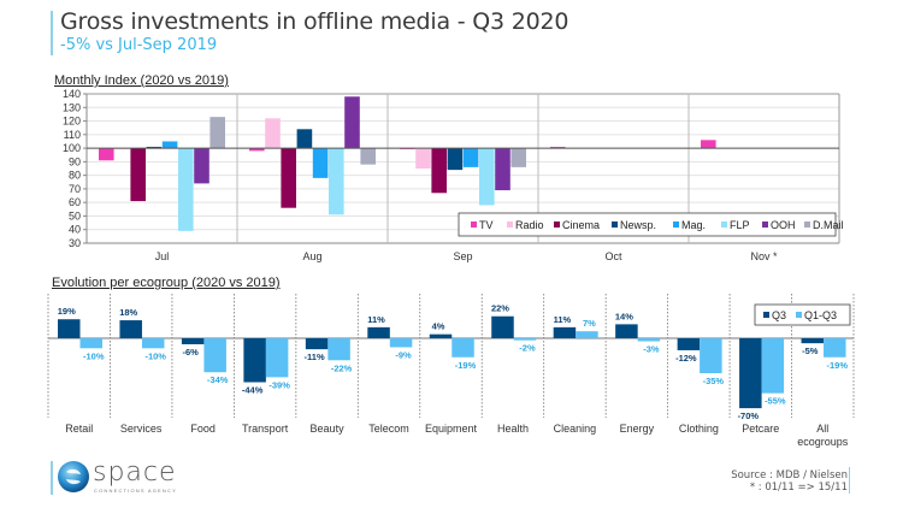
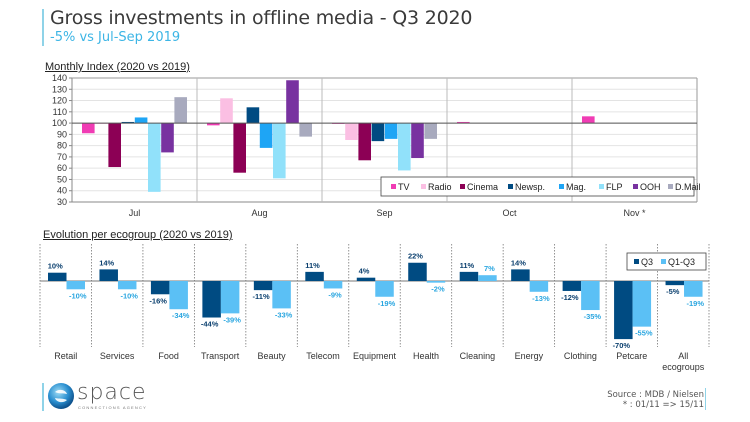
Evolution per ecogroup (2020 vs 2019)/Q3/Retail: 19% -> 10%
Evolution per ecogroup (2020 vs 2019)/Q3/Services: 18% -> 14%
Evolution per ecogroup (2020 vs 2019)/Q3/Food: -6% -> -16%
Evolution per ecogroup (2020 vs 2019)/Q1-Q3/Beauty: -22% -> -33%
Evolution per ecogroup (2020 vs 2019)/Q1-Q3/Energy: -3% -> -13%
